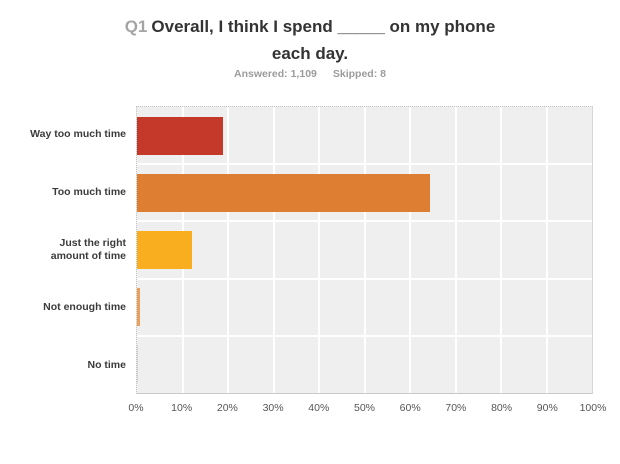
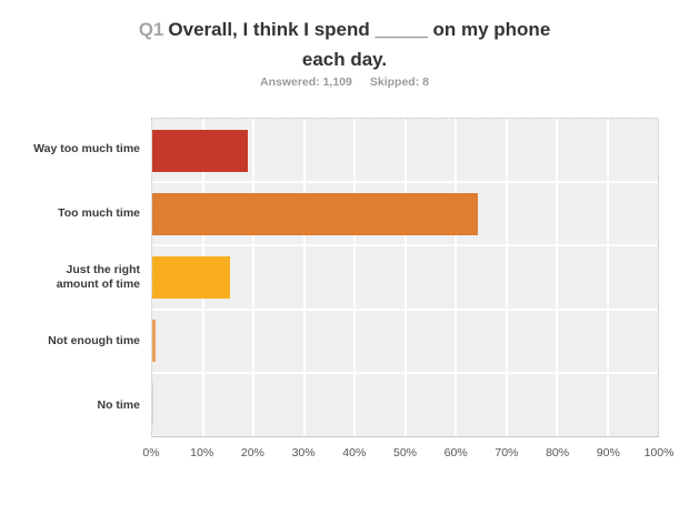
Just the right amount of time: 12% -> 15%
